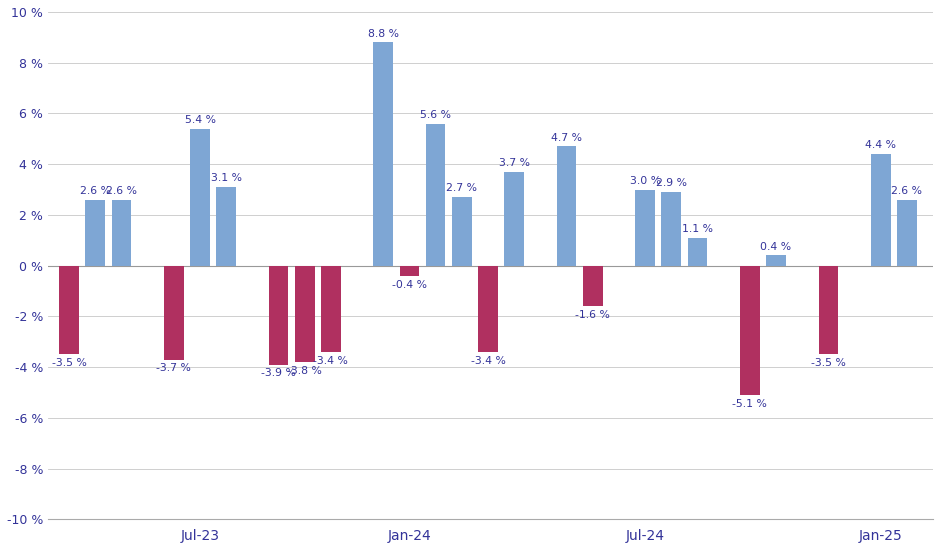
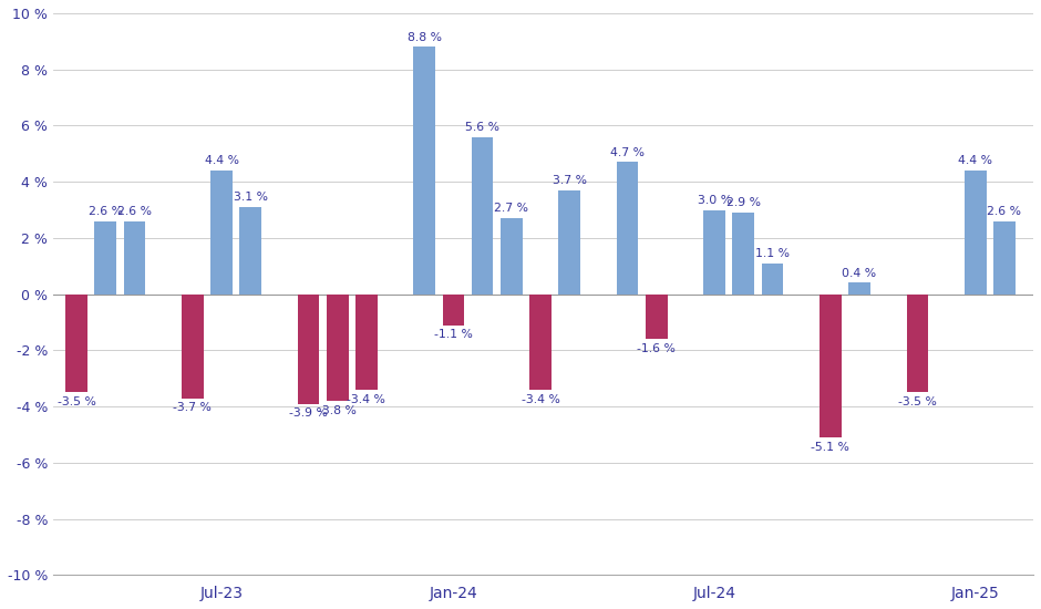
Jul-23: 5.4 -> 4.4
Jan-24: -0.4 -> -1.1
